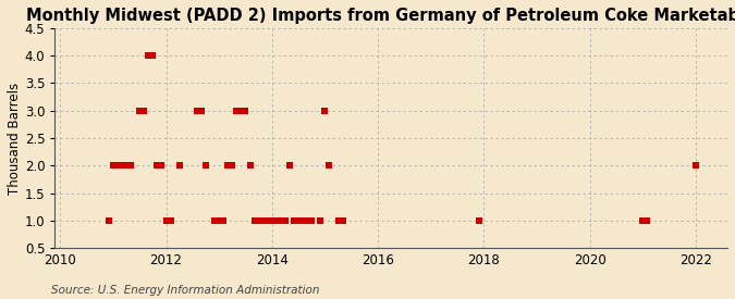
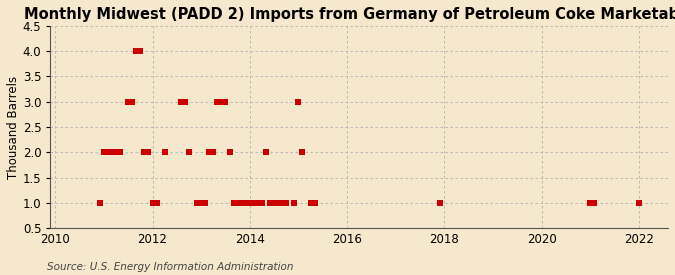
2022: 2 -> 1
